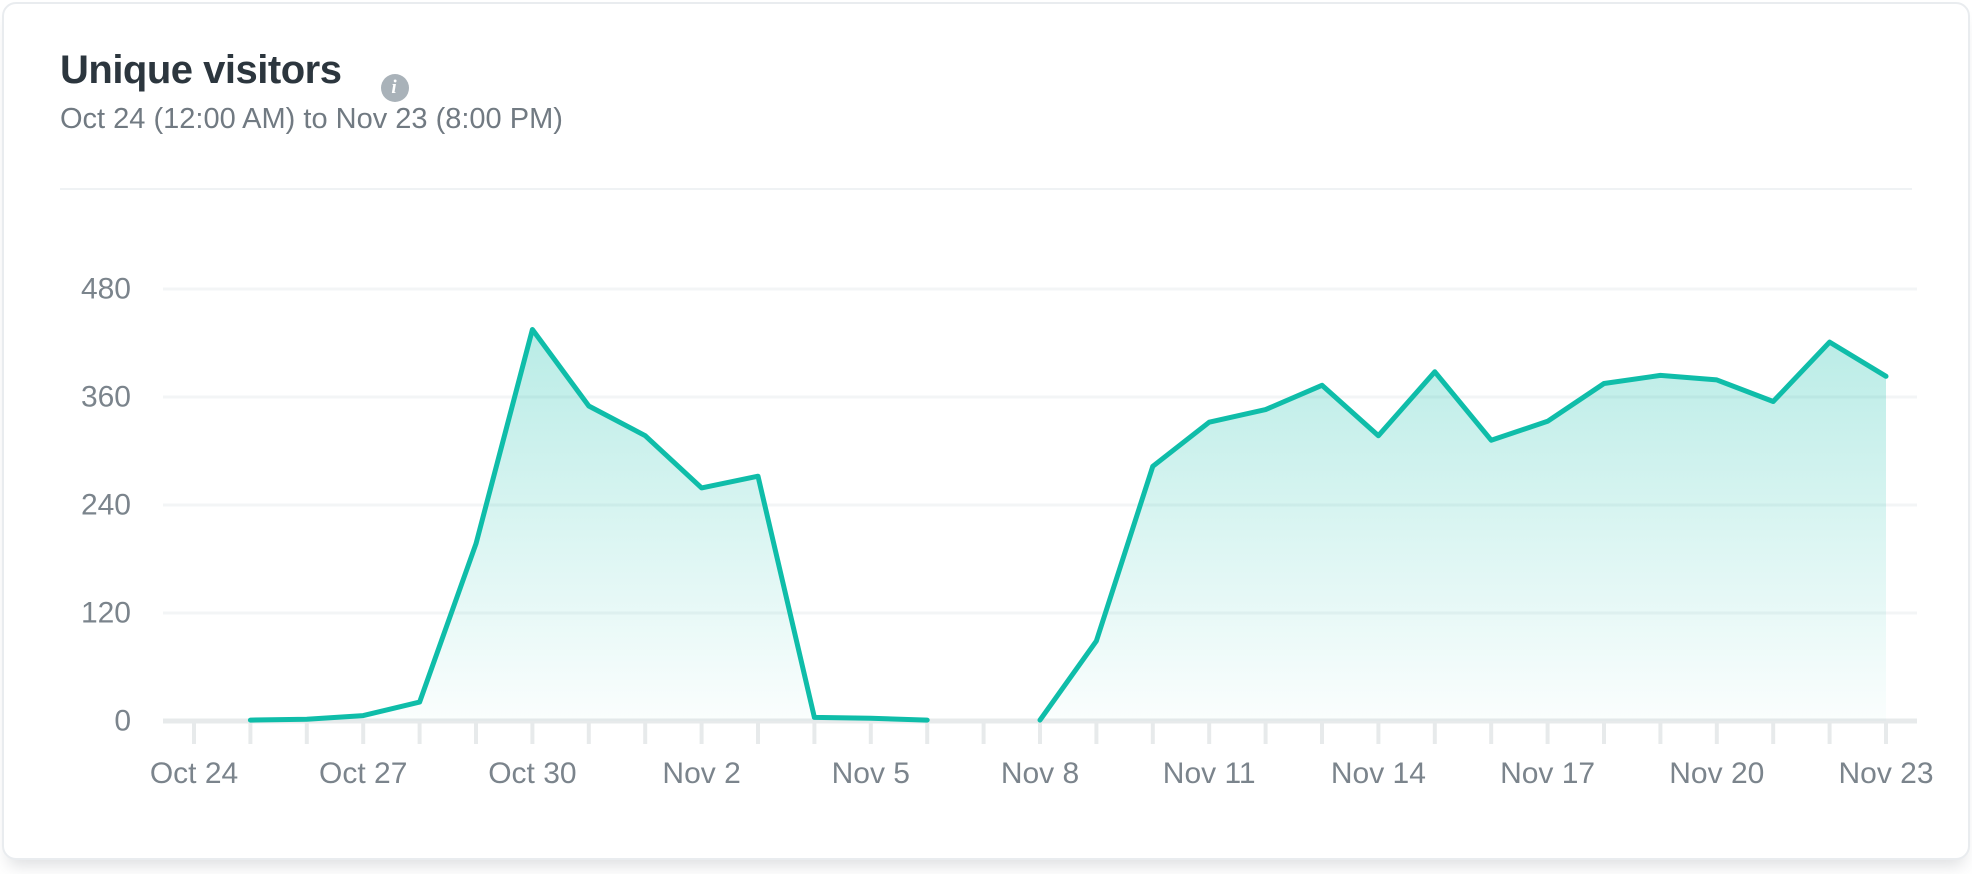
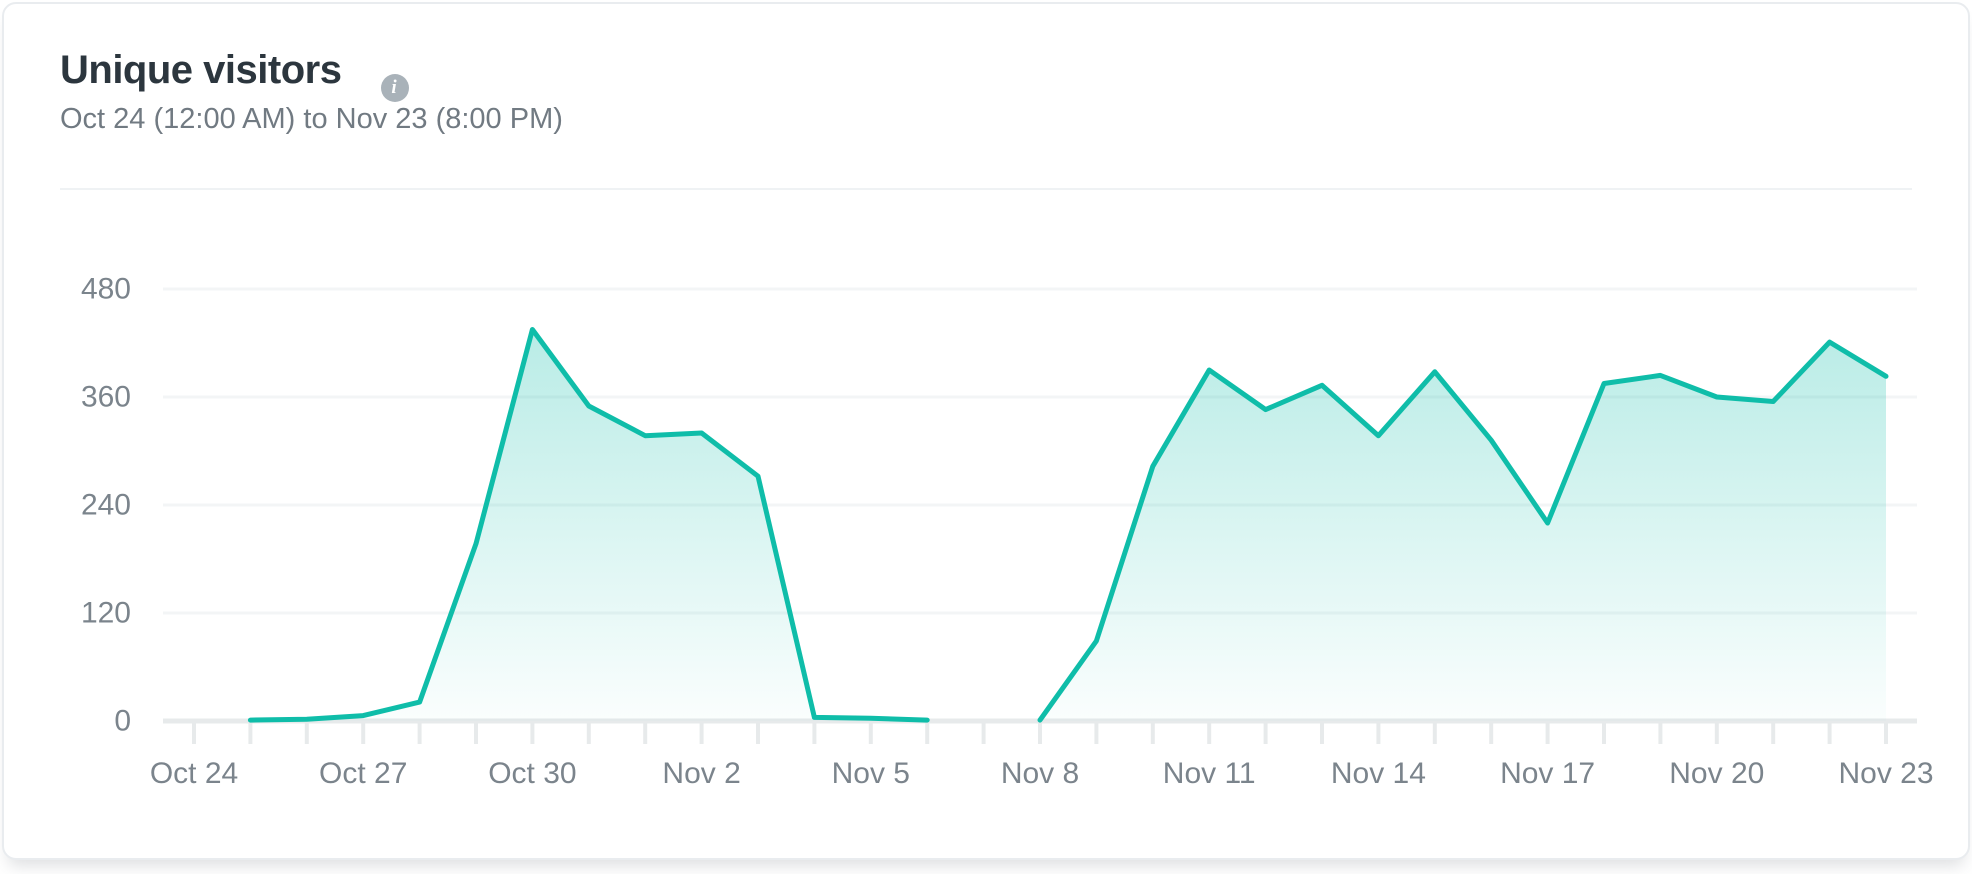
Nov 2: 260 -> 320
Nov 11: 330 -> 390
Nov 17: 330 -> 220
Nov 20: 380 -> 360
